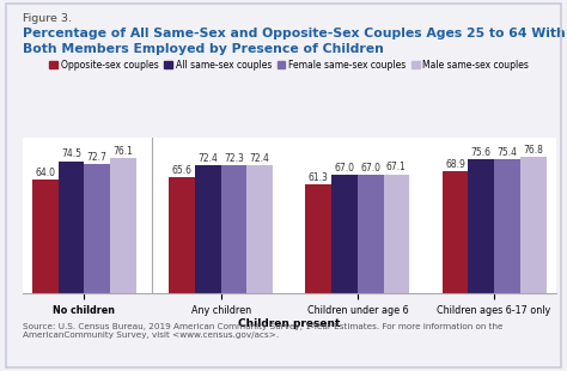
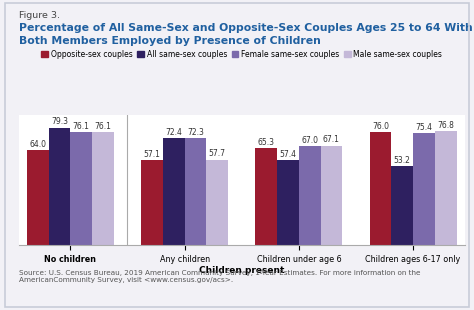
All same-sex couples/No children: 74.5 -> 79.3
Female same-sex couples/No children: 72.7 -> 76.1
Opposite-sex couples/Any children: 65.6 -> 57.1
Male same-sex couples/Any children: 72.4 -> 57.7
Opposite-sex couples/Children under age 6: 61.3 -> 65.3
All same-sex couples/Children under age 6: 67.0 -> 57.4
Opposite-sex couples/Children ages 6-17 only: 68.9 -> 76.0
All same-sex couples/Children ages 6-17 only: 75.6 -> 53.2
